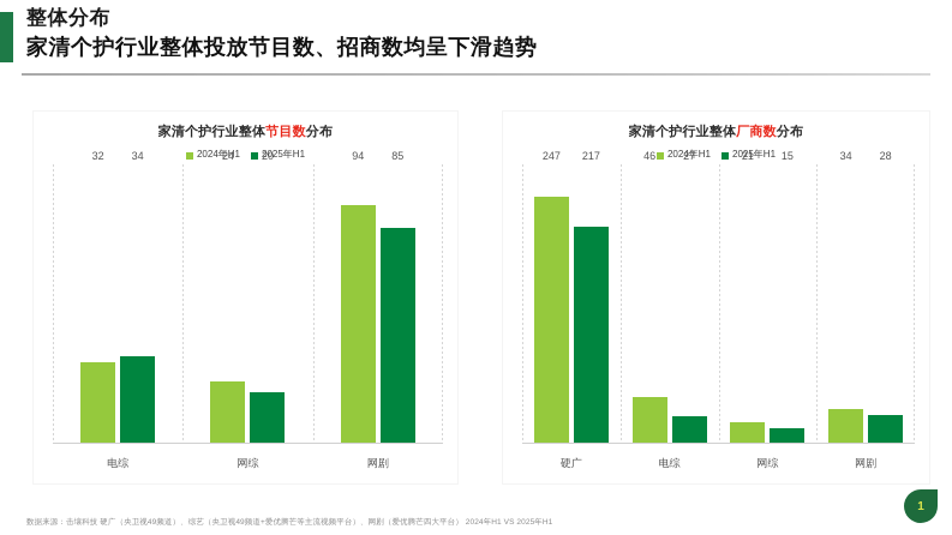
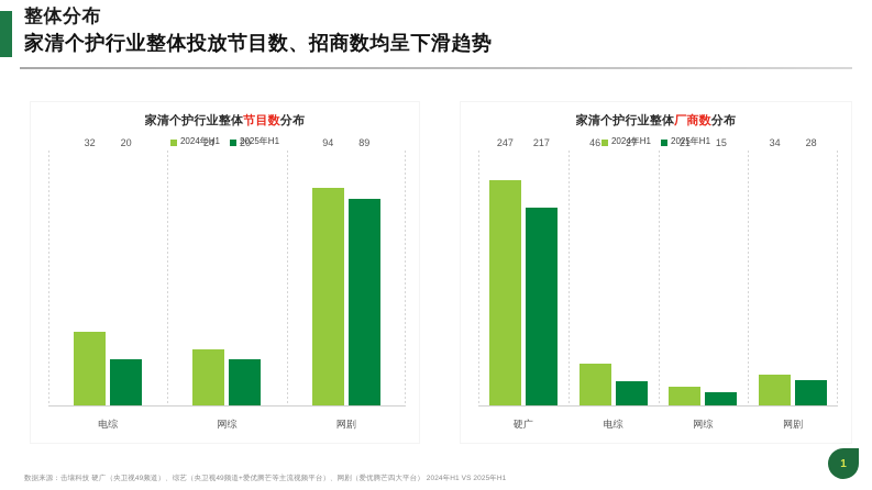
家清个护行业整体节目数分布/2025年H1/电综: 34 -> 20
家清个护行业整体节目数分布/2025年H1/网剧: 85 -> 89
